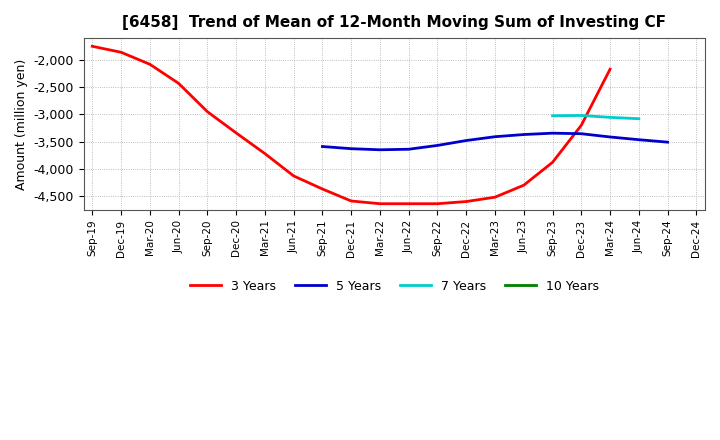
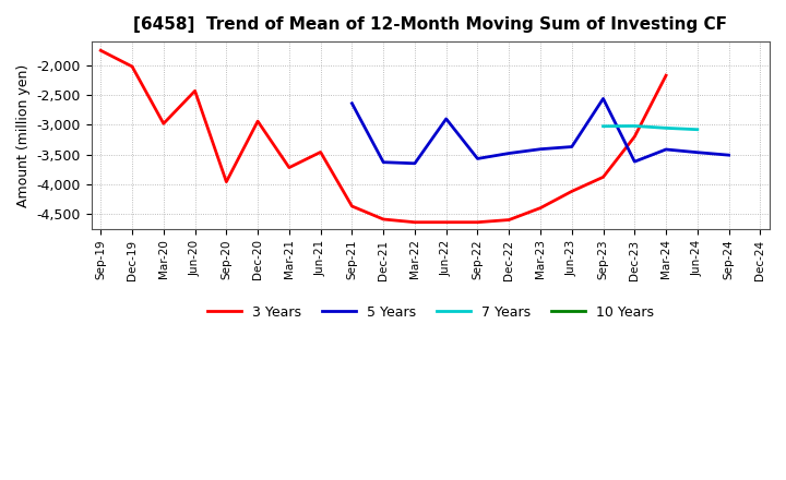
3 Years/Dec-19: -1,860 -> -2,020
3 Years/Mar-20: -2,080 -> -2,980
3 Years/Sep-20: -2,950 -> -3,960
3 Years/Dec-20: -3,340 -> -2,940
3 Years/Jun-21: -4,130 -> -3,460
5 Years/Sep-21: -3,590 -> -2,640
5 Years/Jun-22: -3,640 -> -2,900
3 Years/Mar-23: -4,520 -> -4,400
3 Years/Jun-23: -4,300 -> -4,120
5 Years/Sep-23: -3,340 -> -2,560
5 Years/Dec-23: -3,360 -> -3,620
